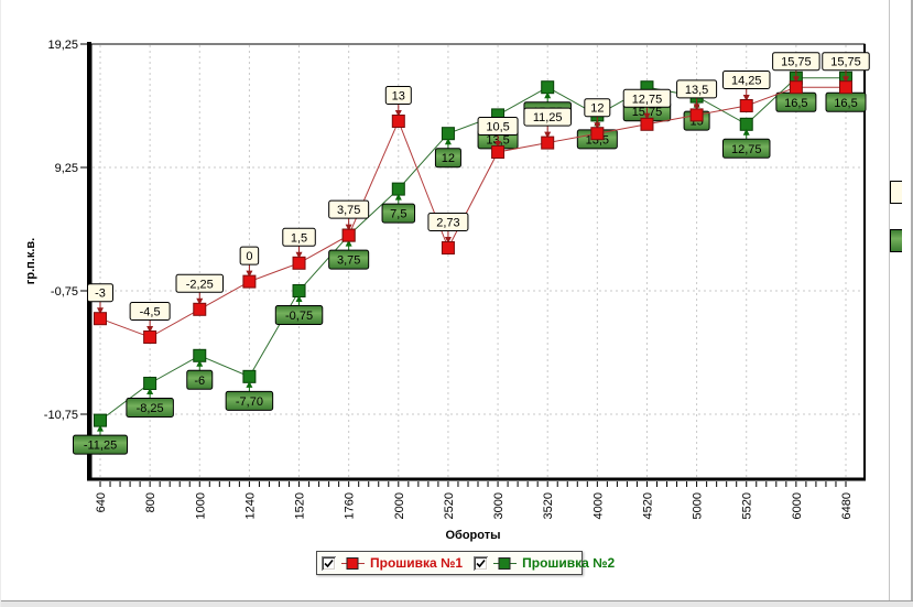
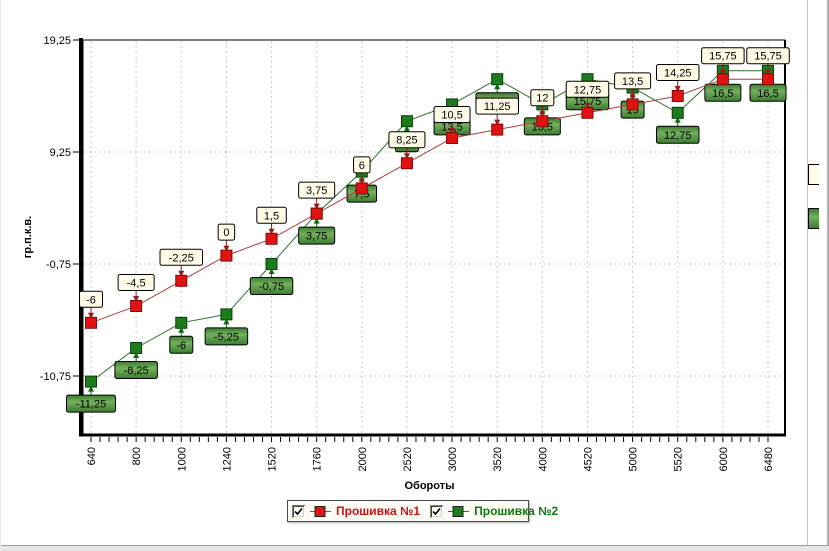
Прошивка №1/640: -3 -> -6
Прошивка №2/1240: -7,70 -> -5,25
Прошивка №1/2000: 13 -> 6
Прошивка №1/2520: 2,73 -> 8,25
